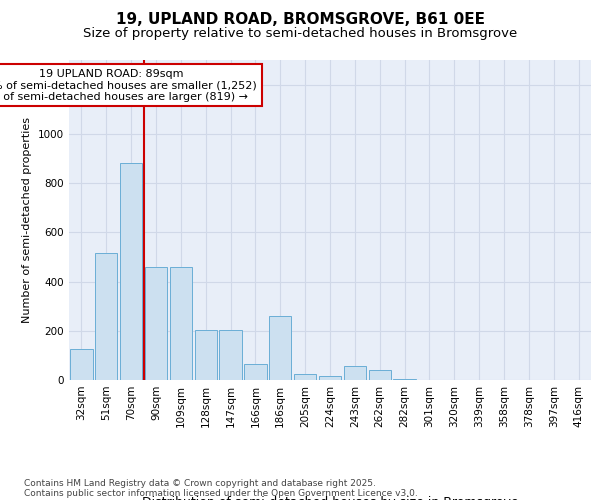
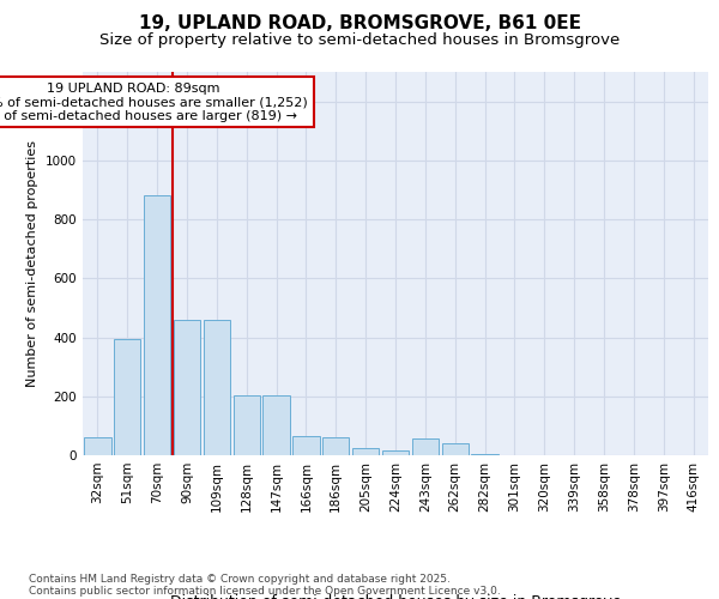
32sqm: 125 -> 60
51sqm: 515 -> 395
186sqm: 260 -> 60
